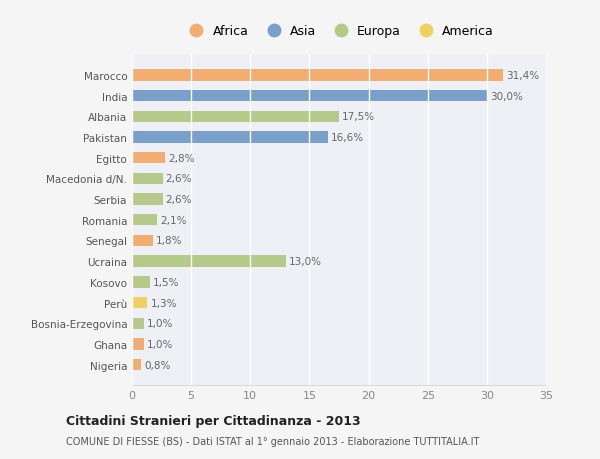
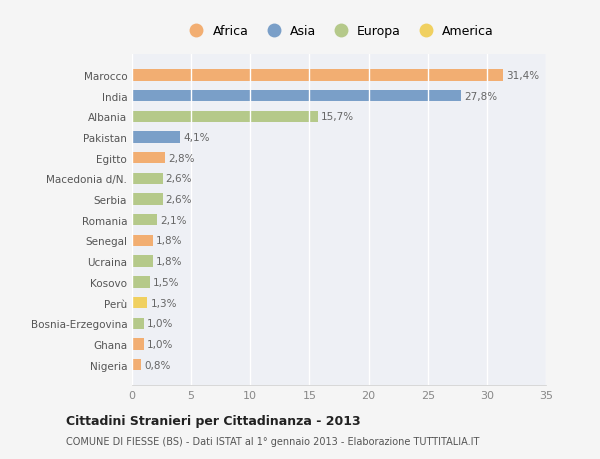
India: 30,0% -> 27,8%
Albania: 17,5% -> 15,7%
Pakistan: 16,6% -> 4,1%
Ucraina: 13,0% -> 1,8%
